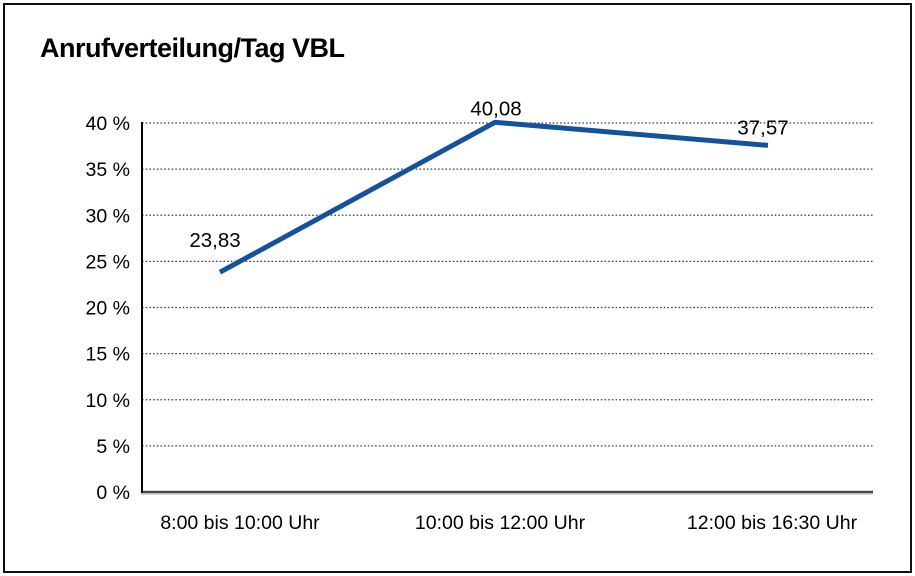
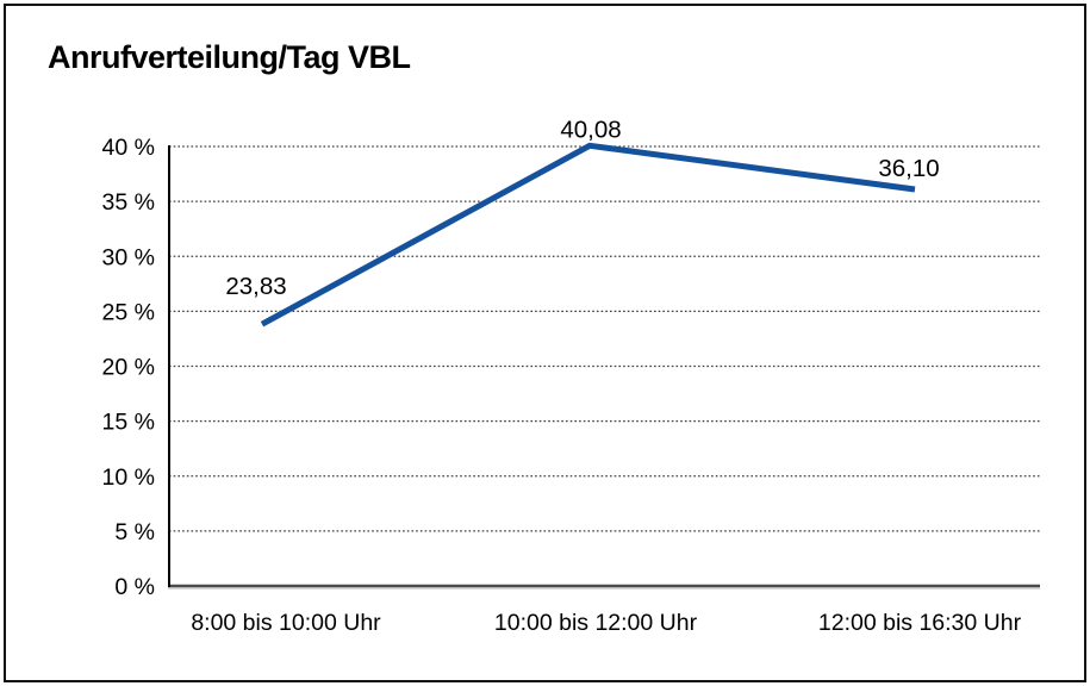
12:00 bis 16:30 Uhr: 37,57 -> 36,10
